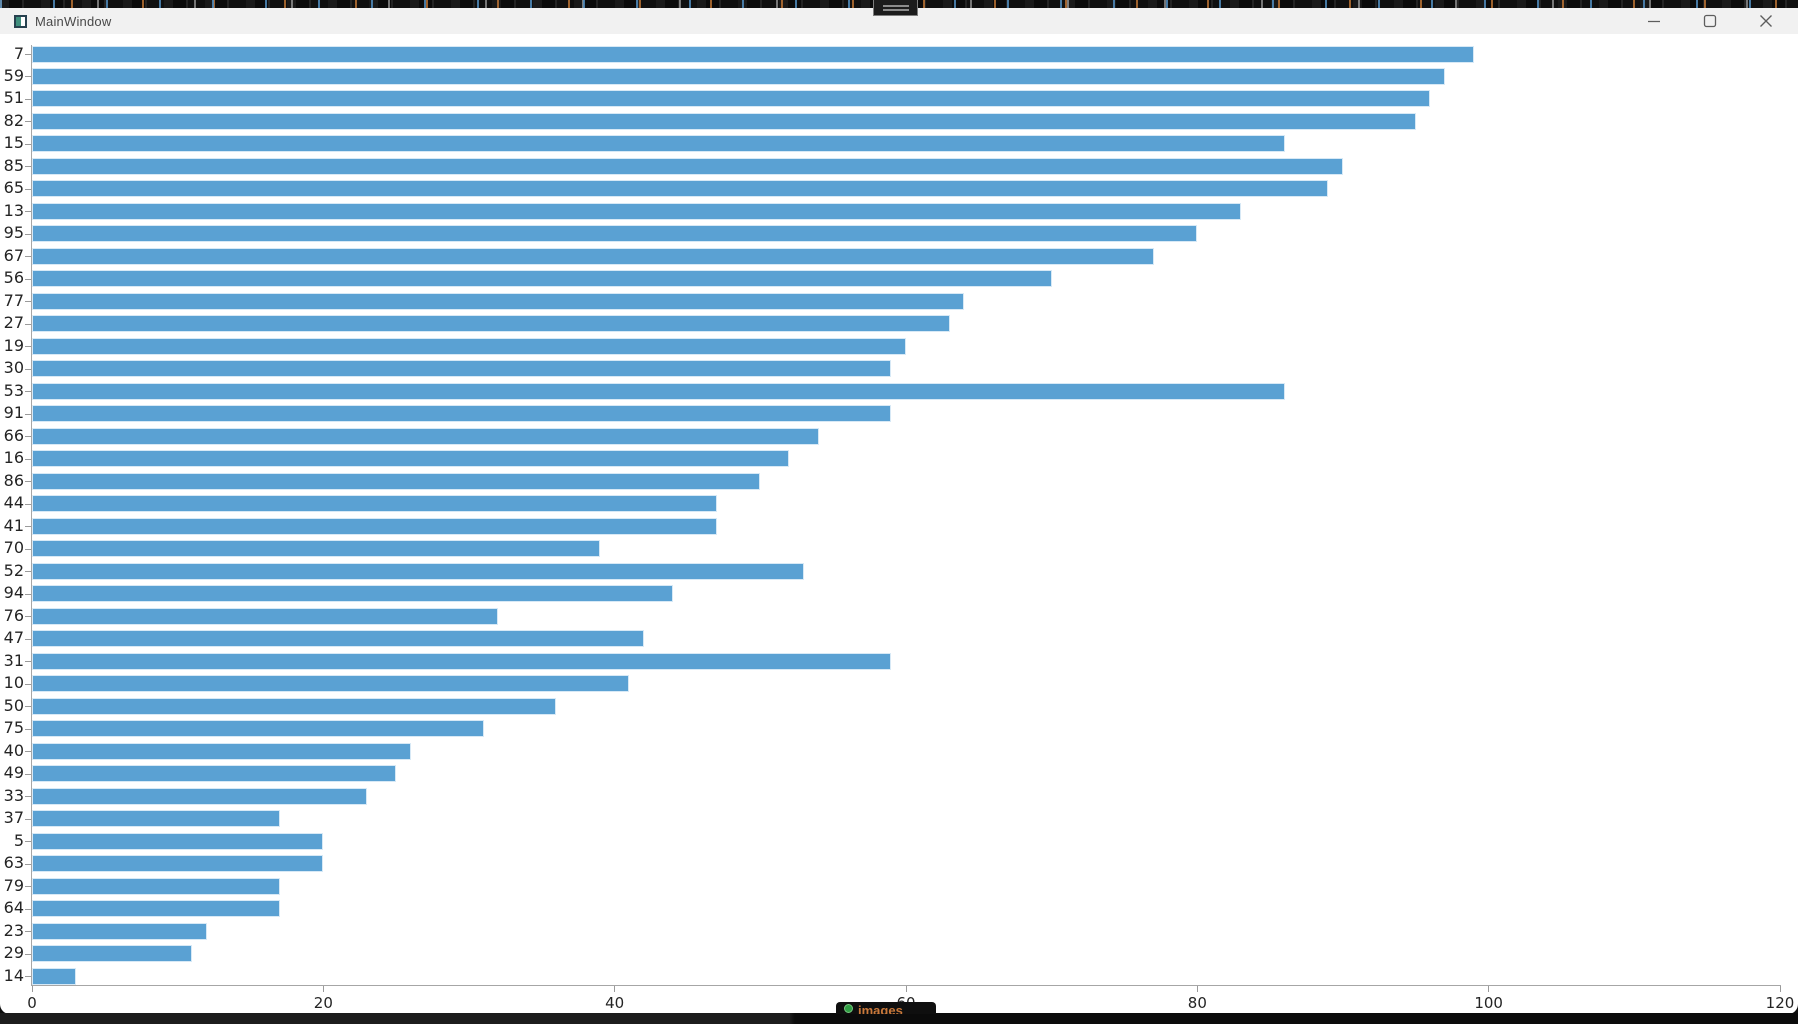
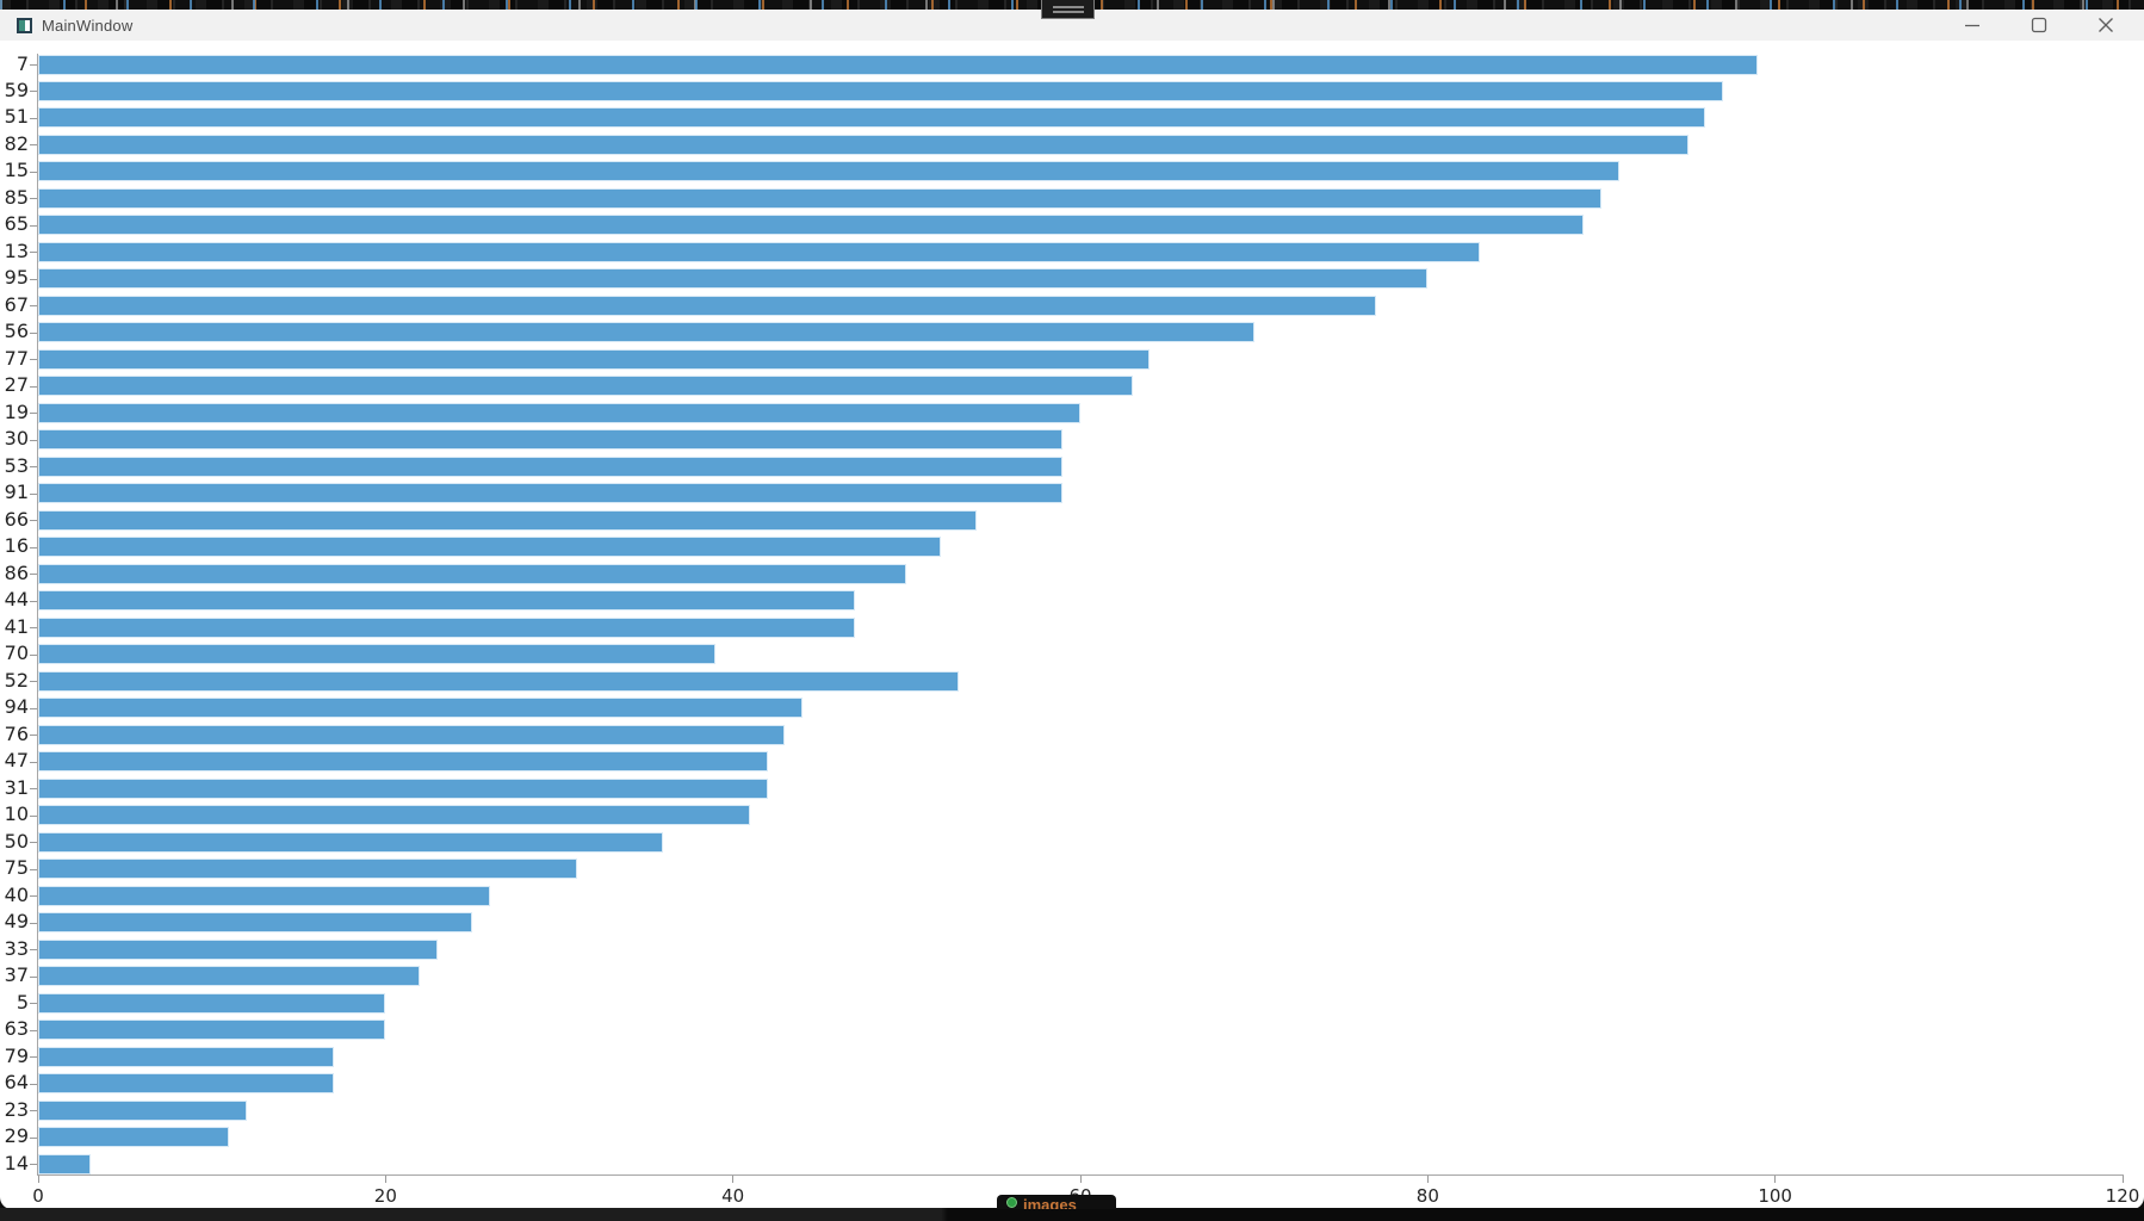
15: 86 -> 91
53: 86 -> 59
76: 32 -> 43
31: 59 -> 42
37: 17 -> 22
